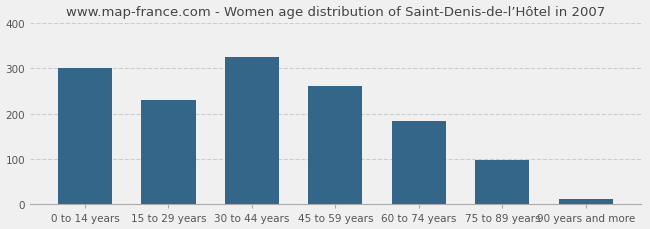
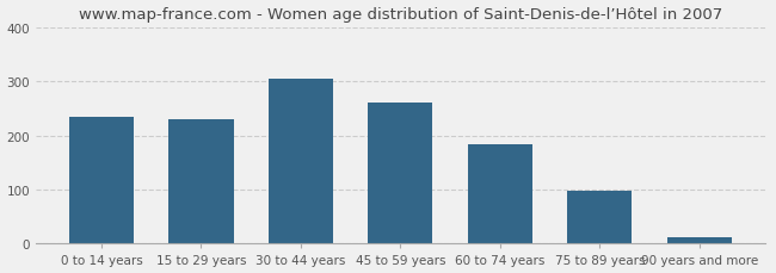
0 to 14 years: 300 -> 235
30 to 44 years: 325 -> 305
